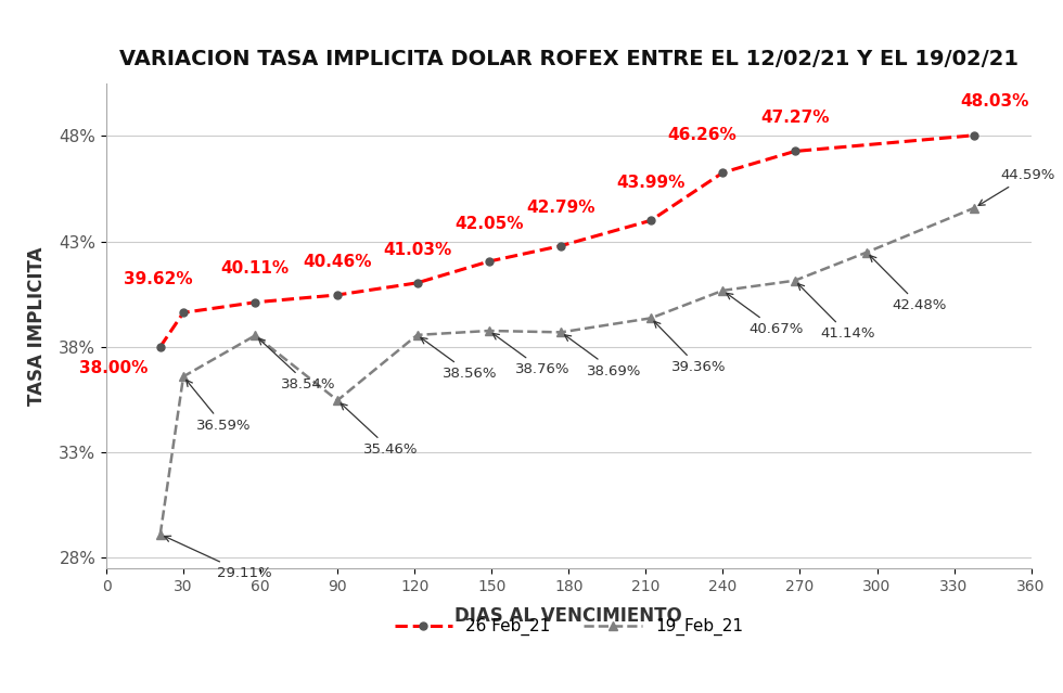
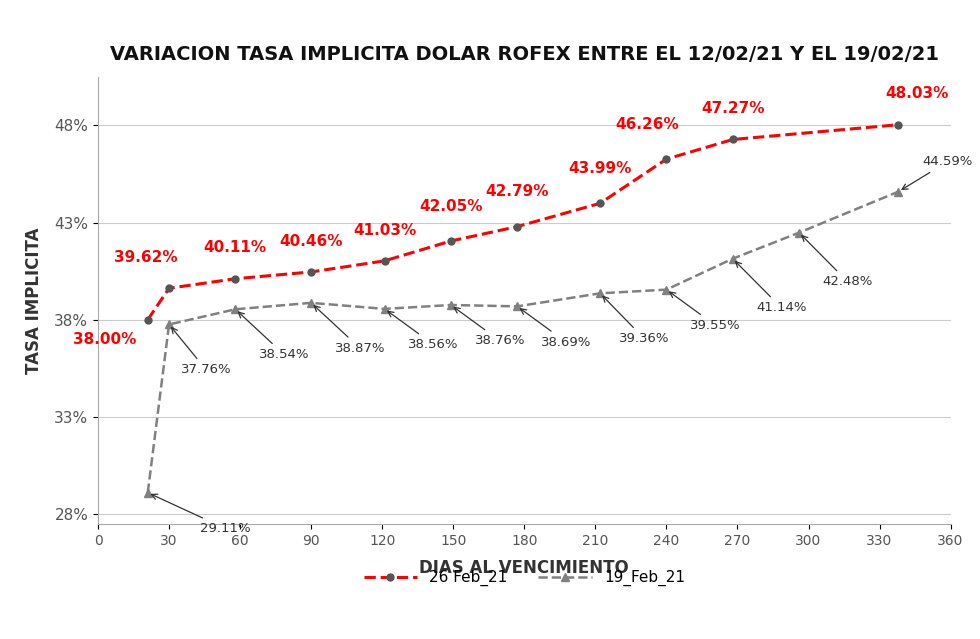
19_Feb_21/30: 36.59% -> 37.76%
19_Feb_21/90: 35.46% -> 38.87%
19_Feb_21/240: 40.67% -> 39.55%
